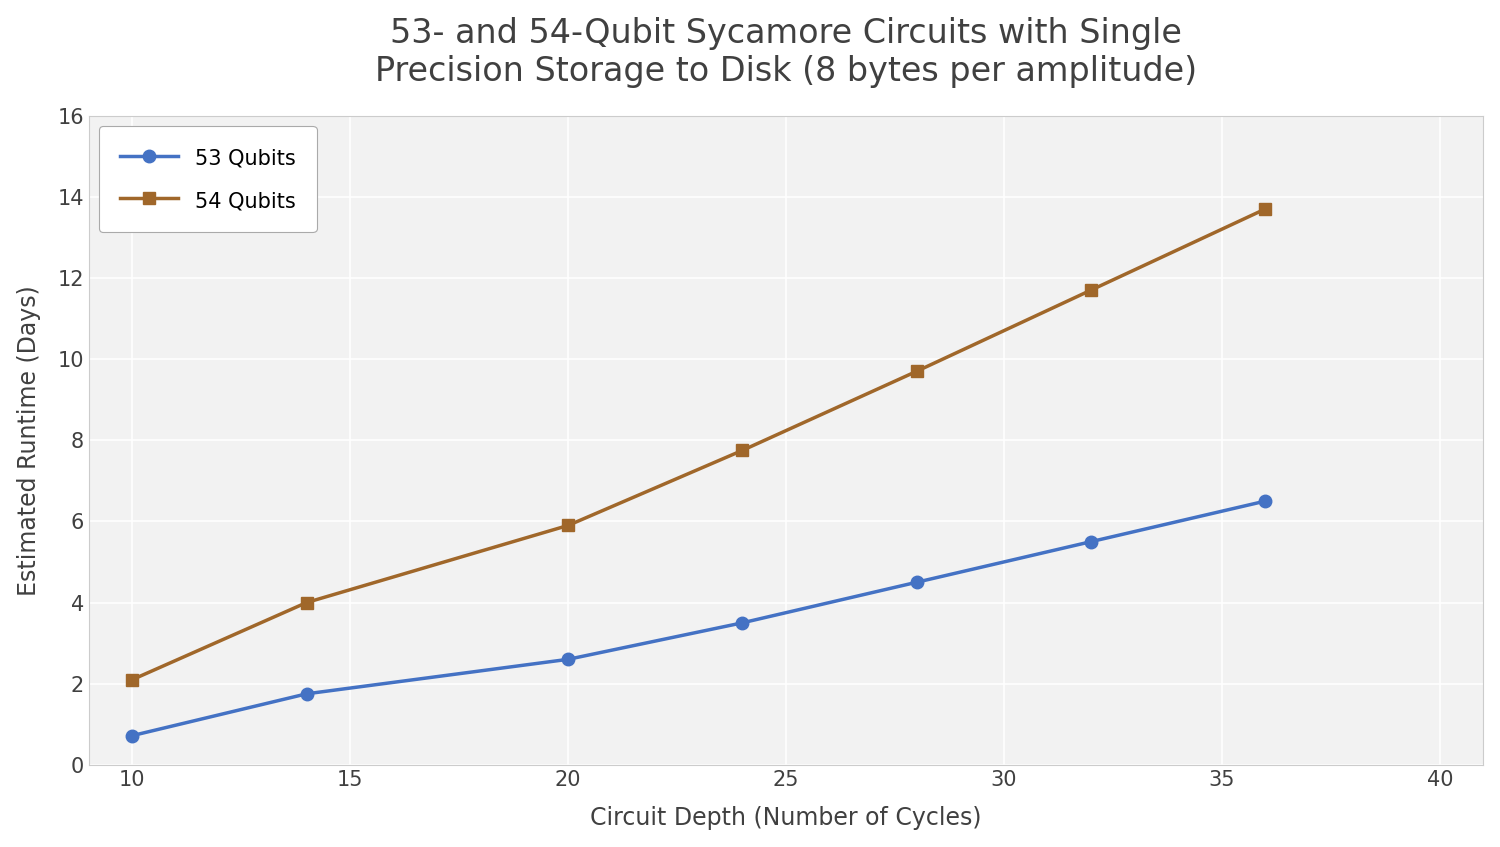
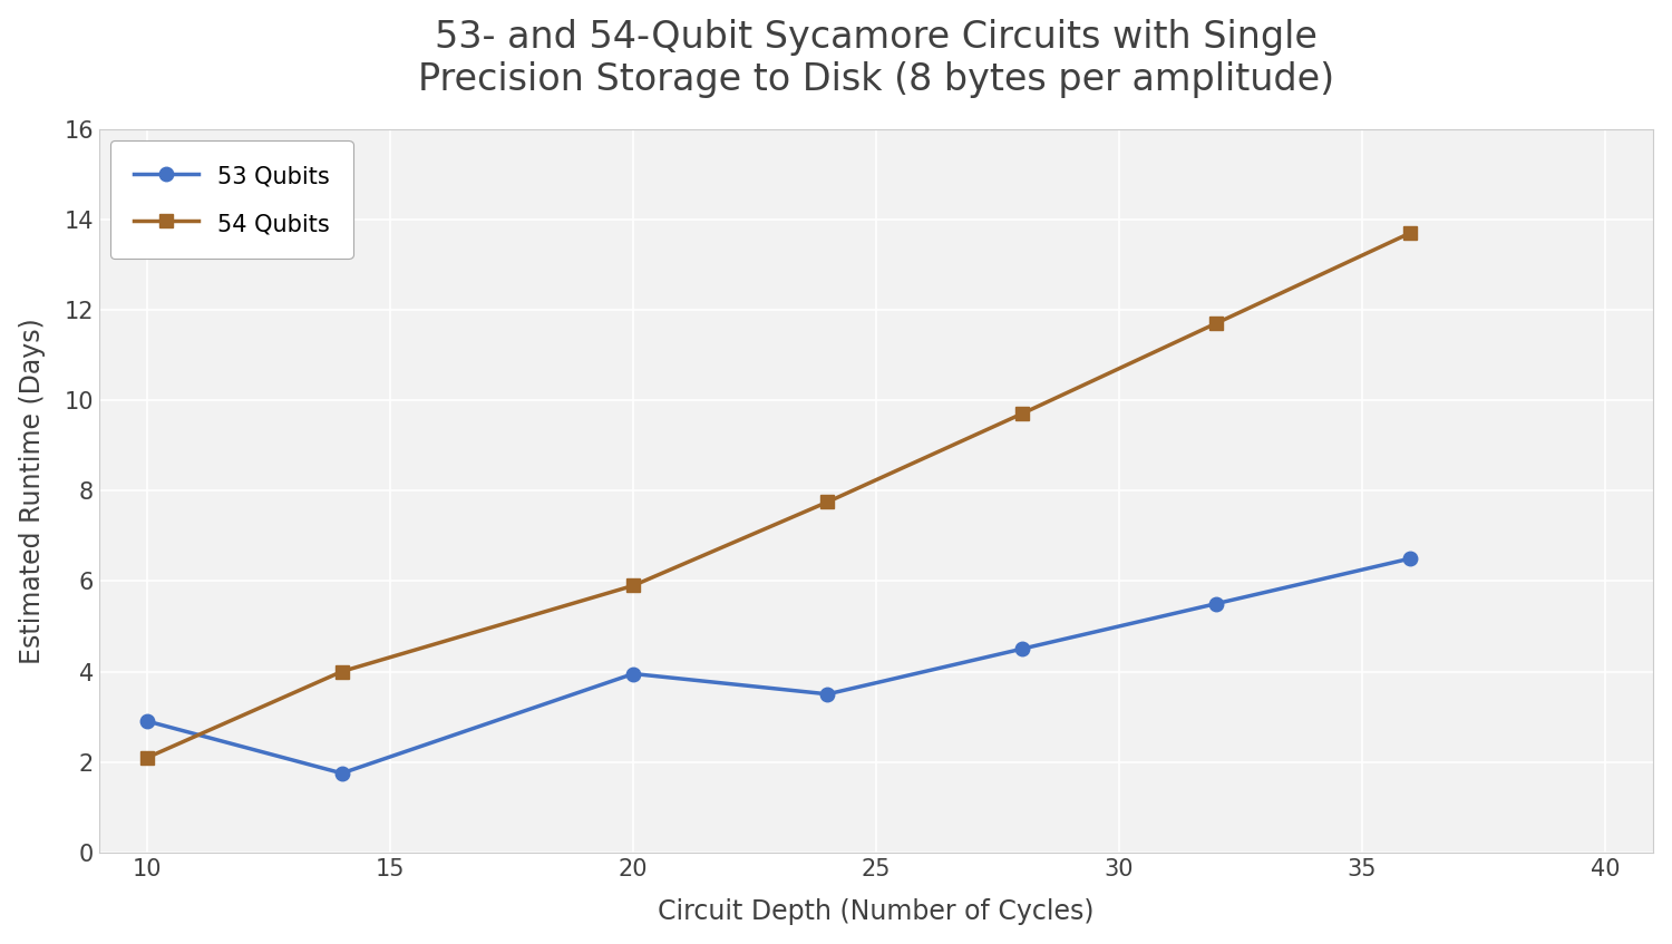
53 Qubits/10: 0.72 -> 2.90
53 Qubits/20: 2.60 -> 3.95
